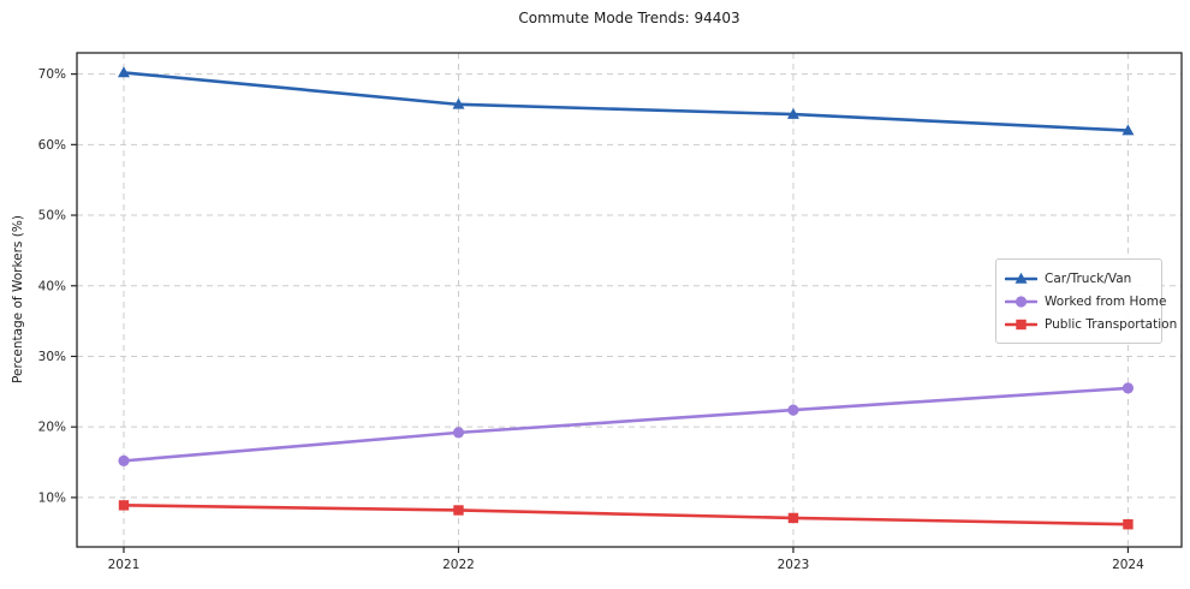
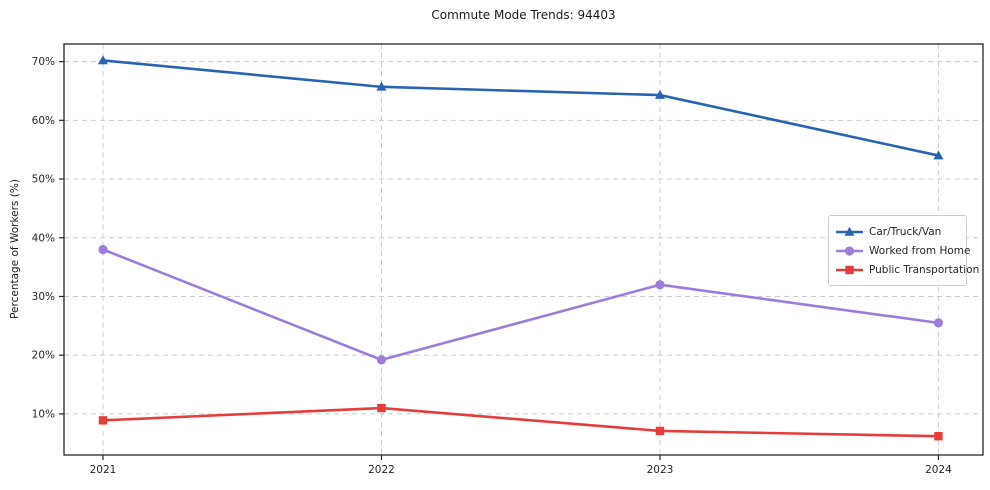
Worked from Home/2021: 15% -> 38%
Public Transportation/2022: 8% -> 11%
Worked from Home/2023: 22% -> 32%
Car/Truck/Van/2024: 62% -> 54%
